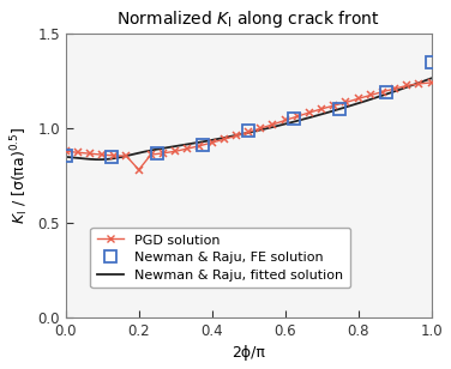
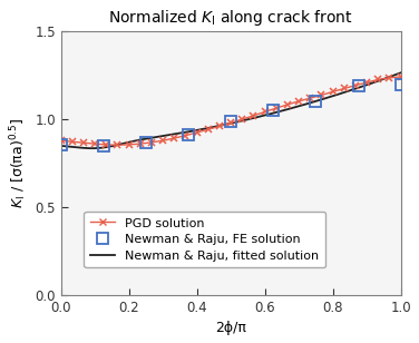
PGD solution/0.2: 0.78 -> 0.85
Newman & Raju, FE solution/1.0: 1.35 -> 1.20
